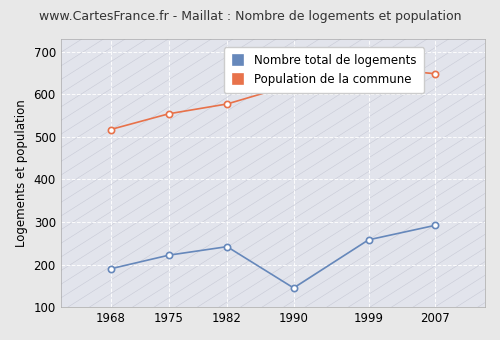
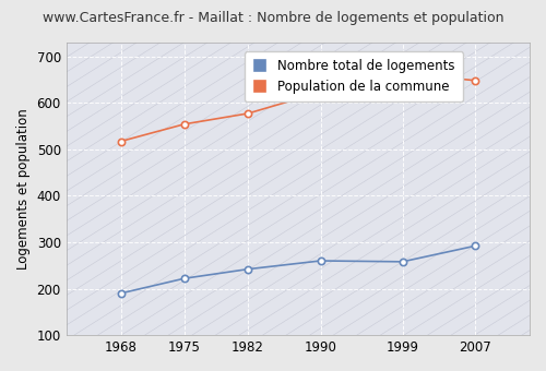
Nombre total de logements/1990: 145 -> 260
